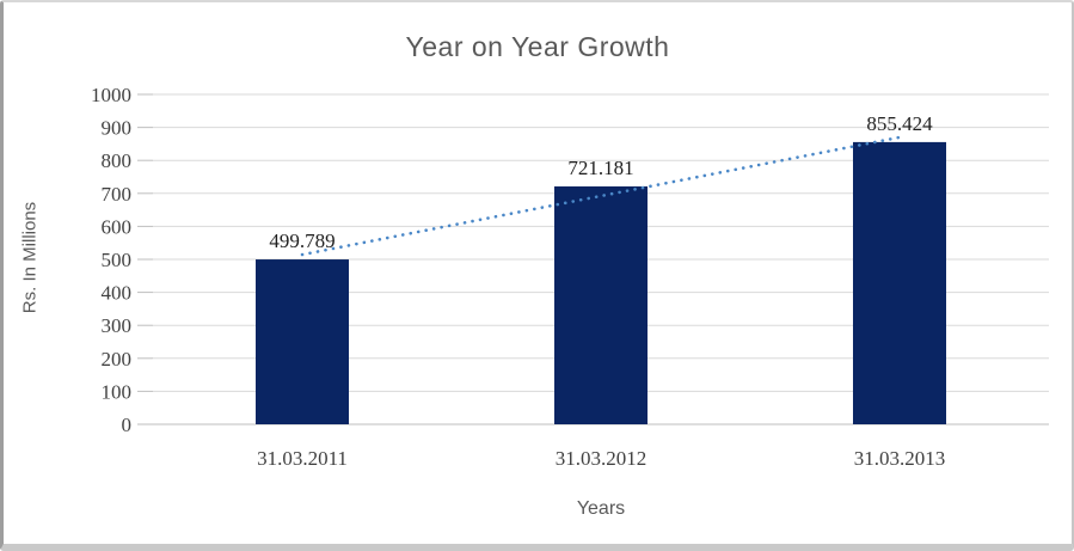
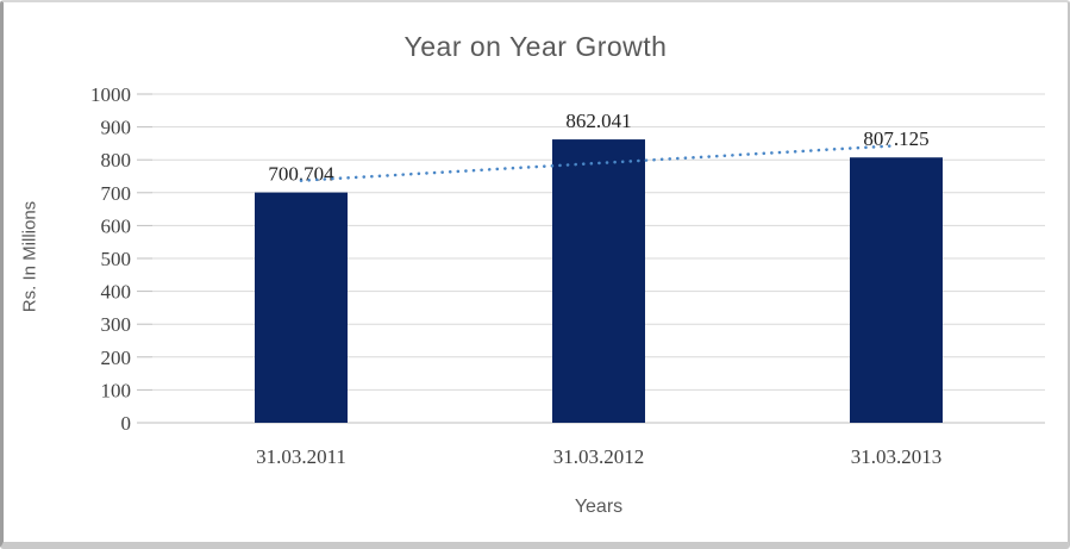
31.03.2011: 499.789 -> 700.704
31.03.2012: 721.181 -> 862.041
31.03.2013: 855.424 -> 807.125
